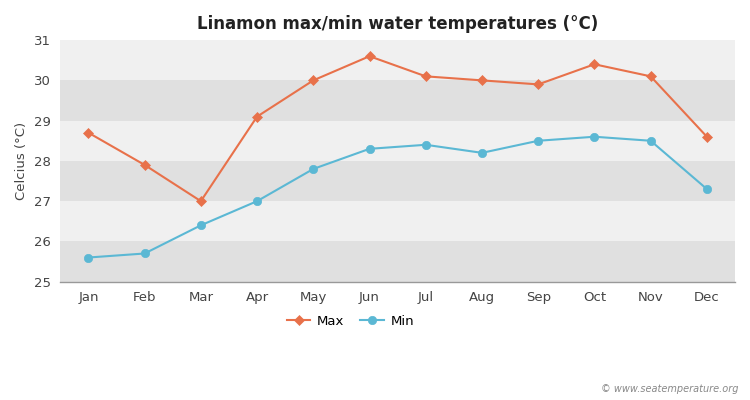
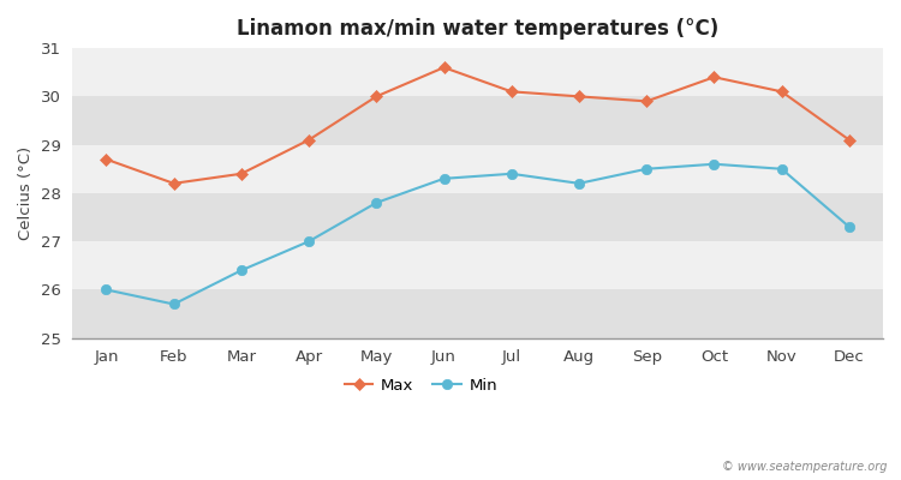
Min/Jan: 25.6 -> 26.0
Max/Feb: 27.9 -> 28.2
Max/Mar: 27.0 -> 28.4
Max/Dec: 28.6 -> 29.1
